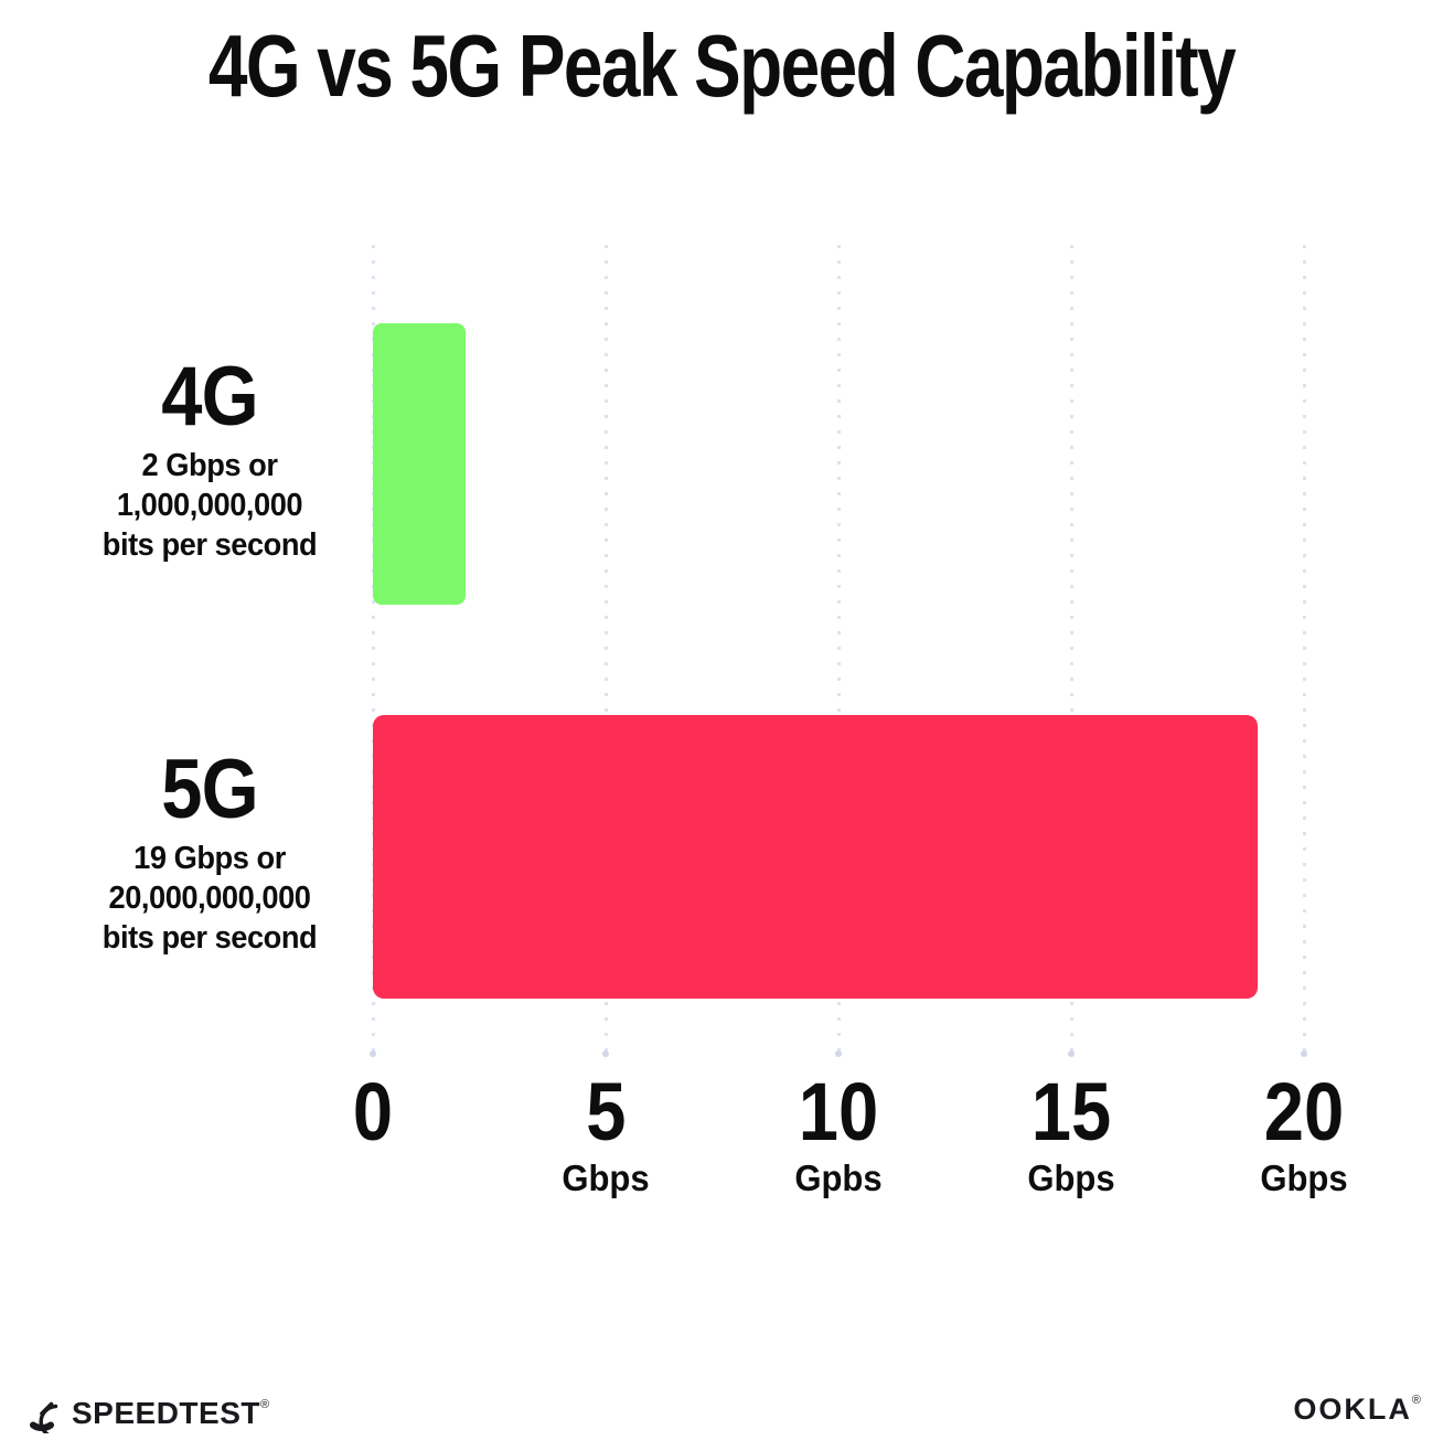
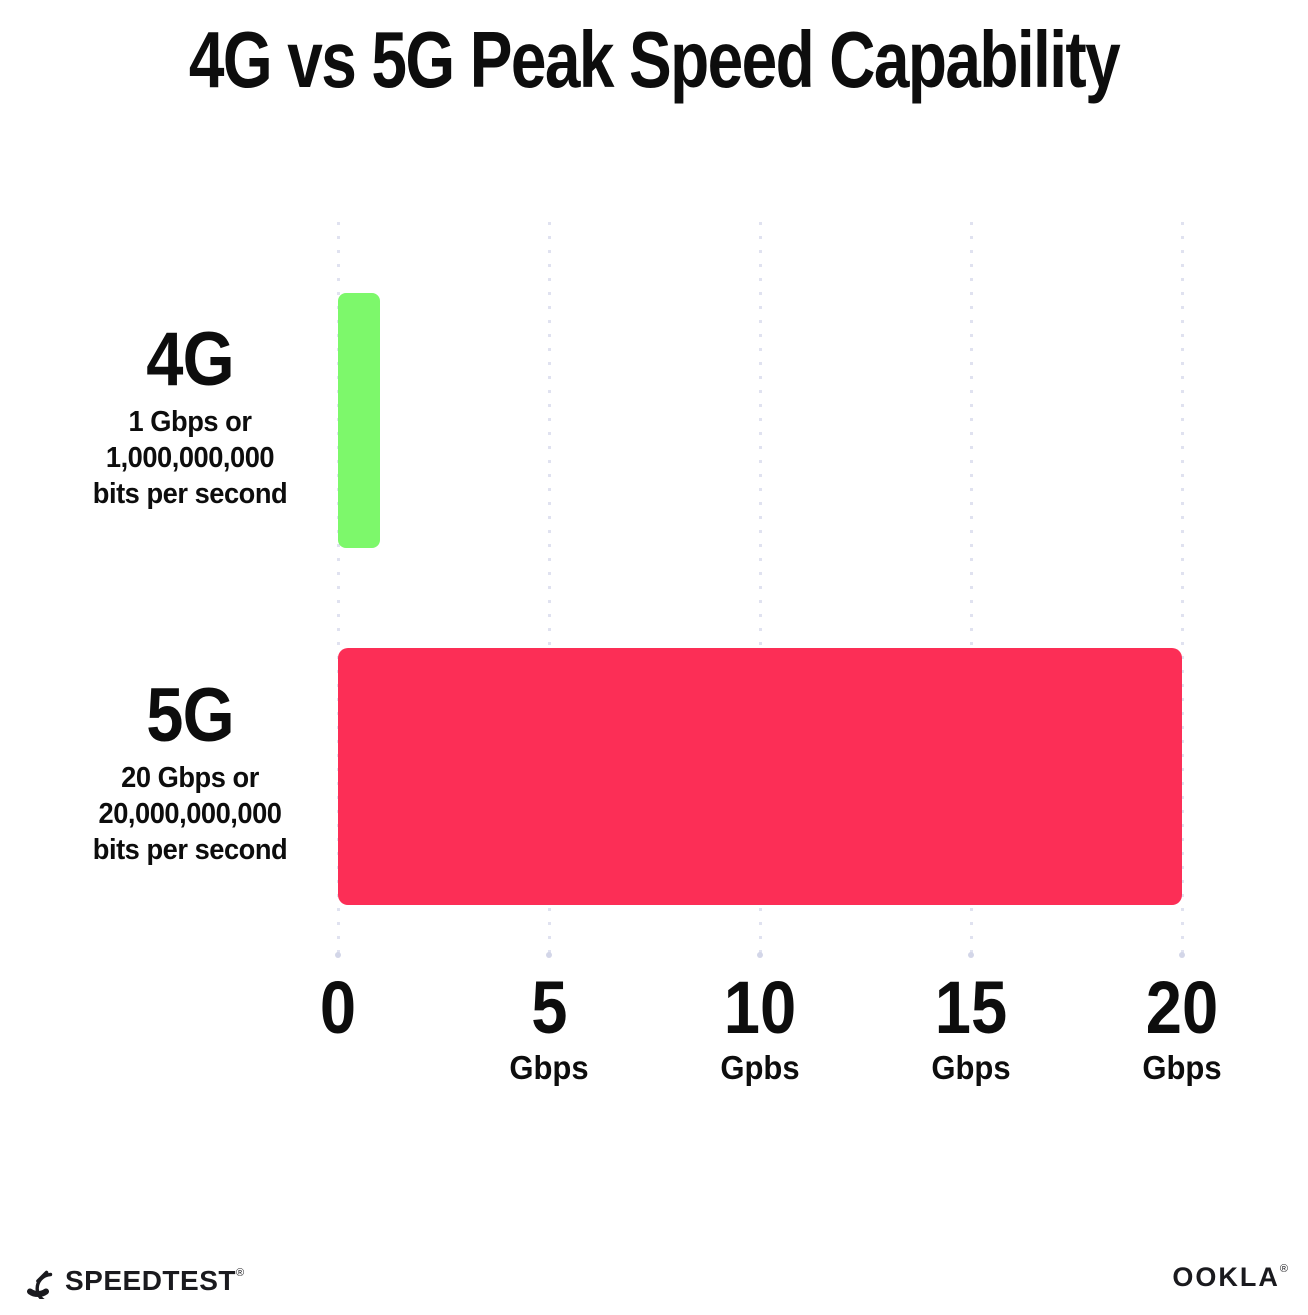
4G: 2 -> 1
5G: 19 -> 20
